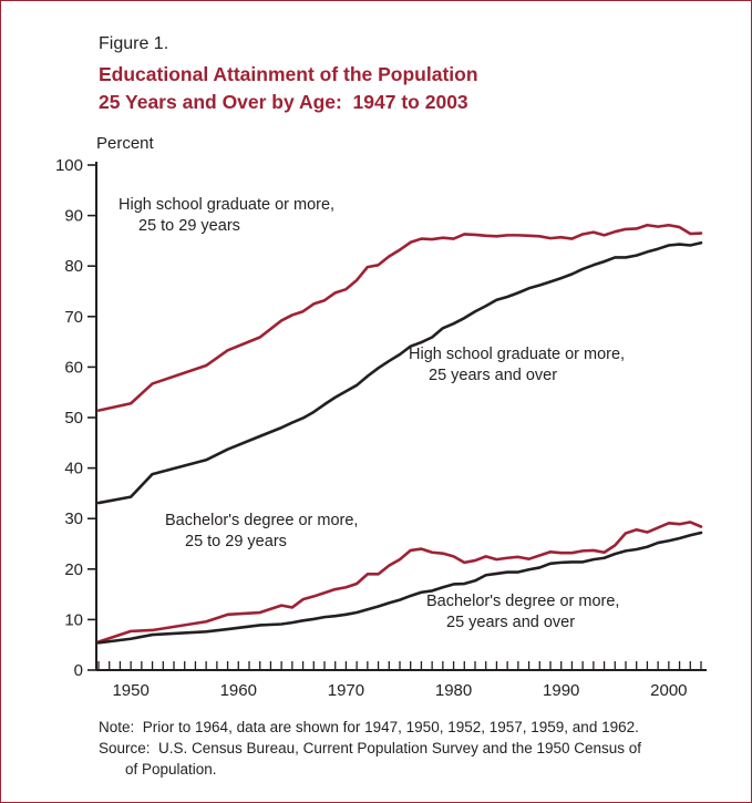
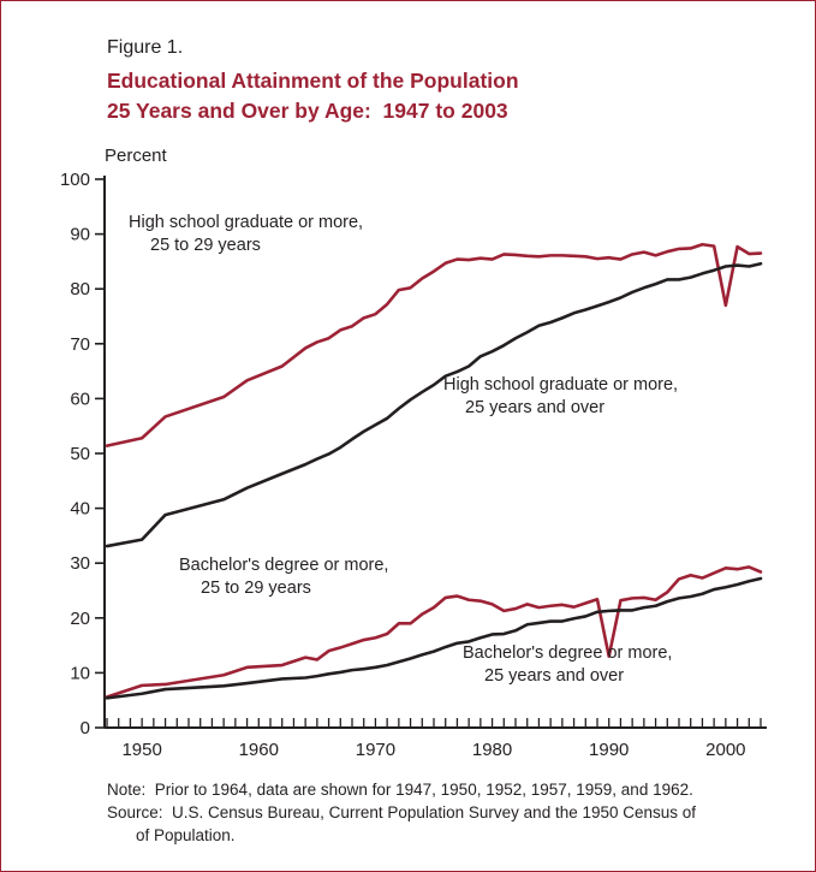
Bachelor's degree or more, 25 to 29 years/1990: 23 -> 13
High school graduate or more, 25 to 29 years/2000: 88 -> 77
